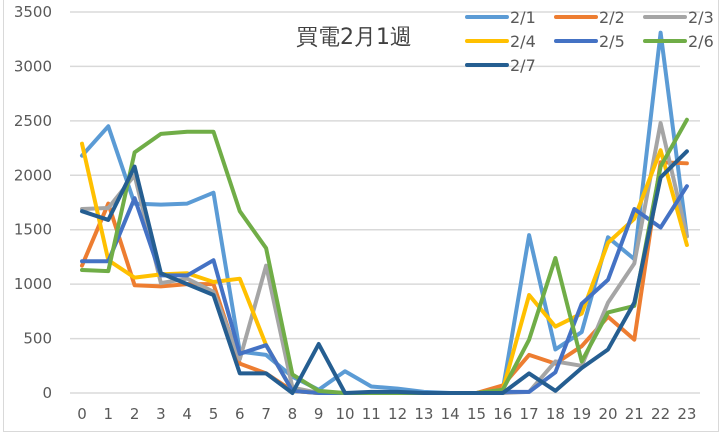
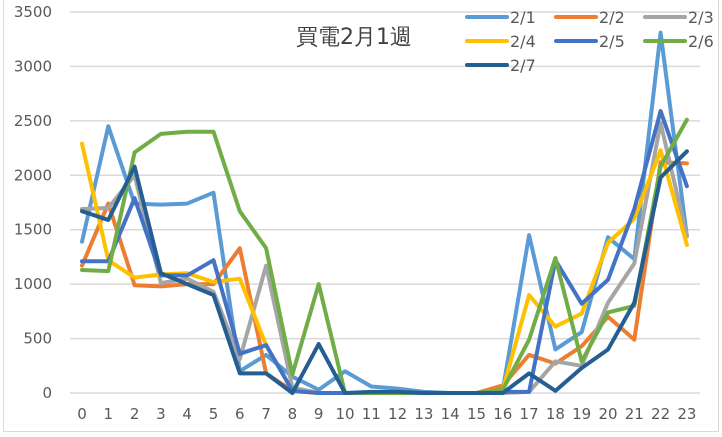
2/1/0: 2180 -> 1390
2/1/6: 380 -> 200
2/2/6: 270 -> 1330
2/6/9: 20 -> 1000
2/5/18: 190 -> 1220
2/5/22: 1520 -> 2590
